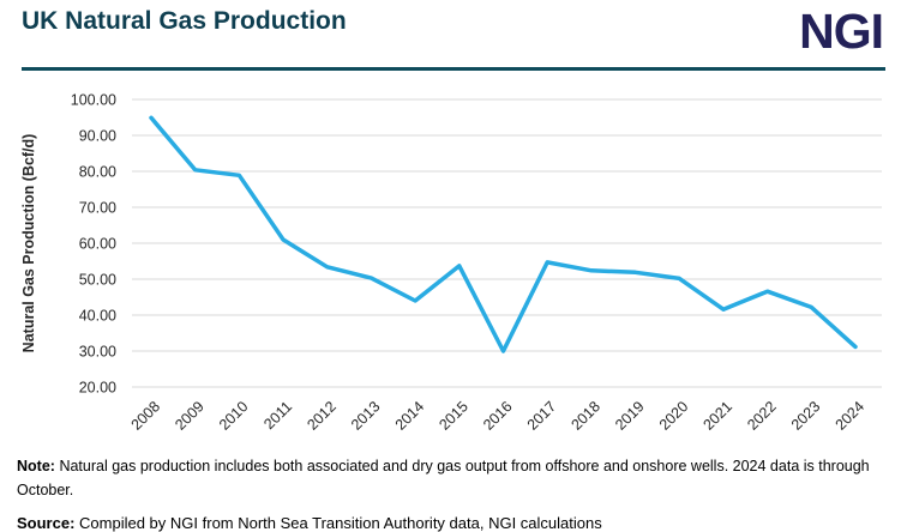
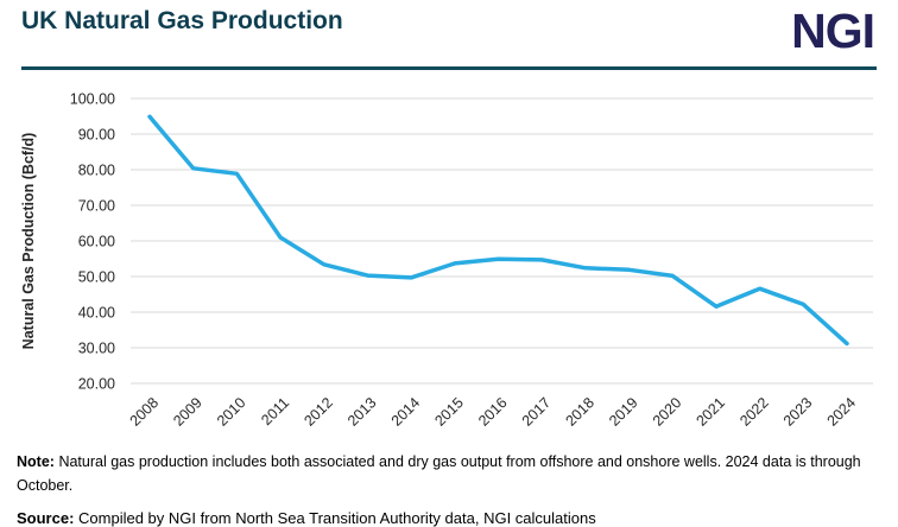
2014: 44 -> 50
2016: 30 -> 55
